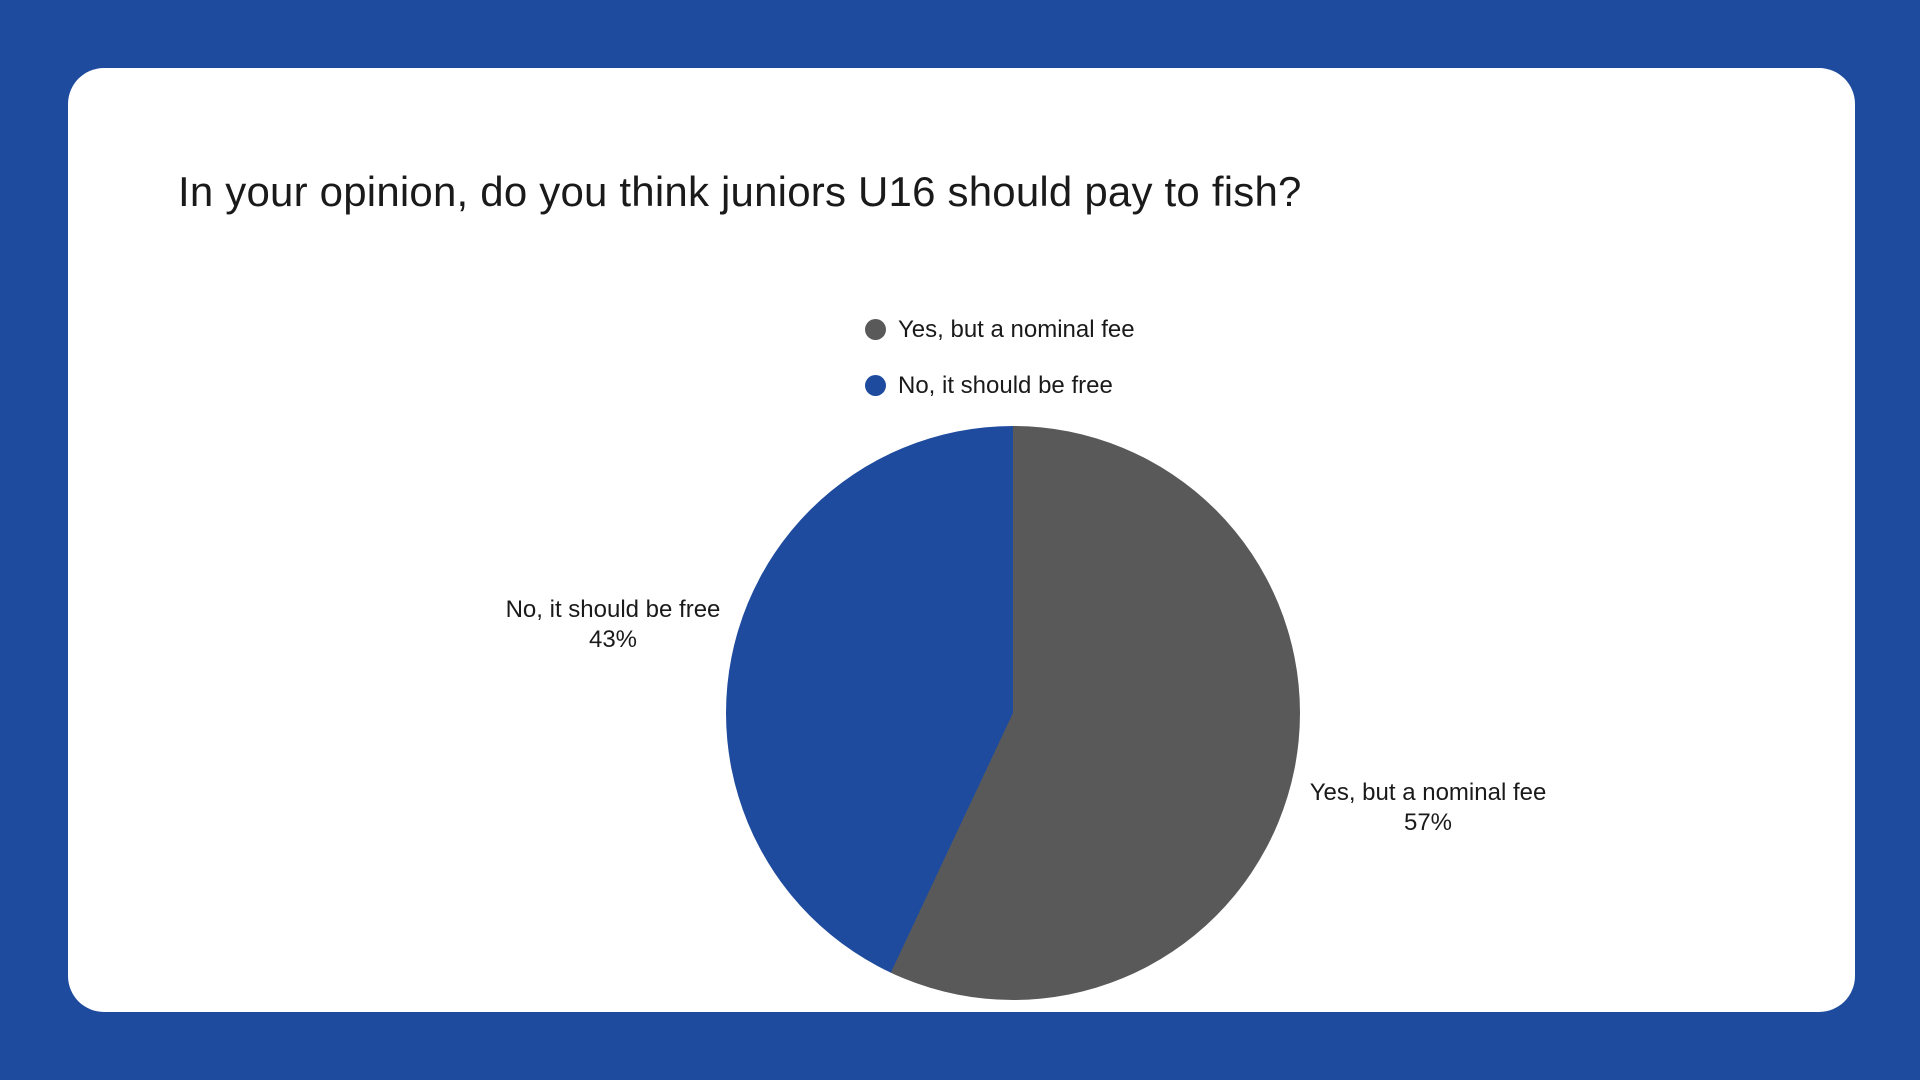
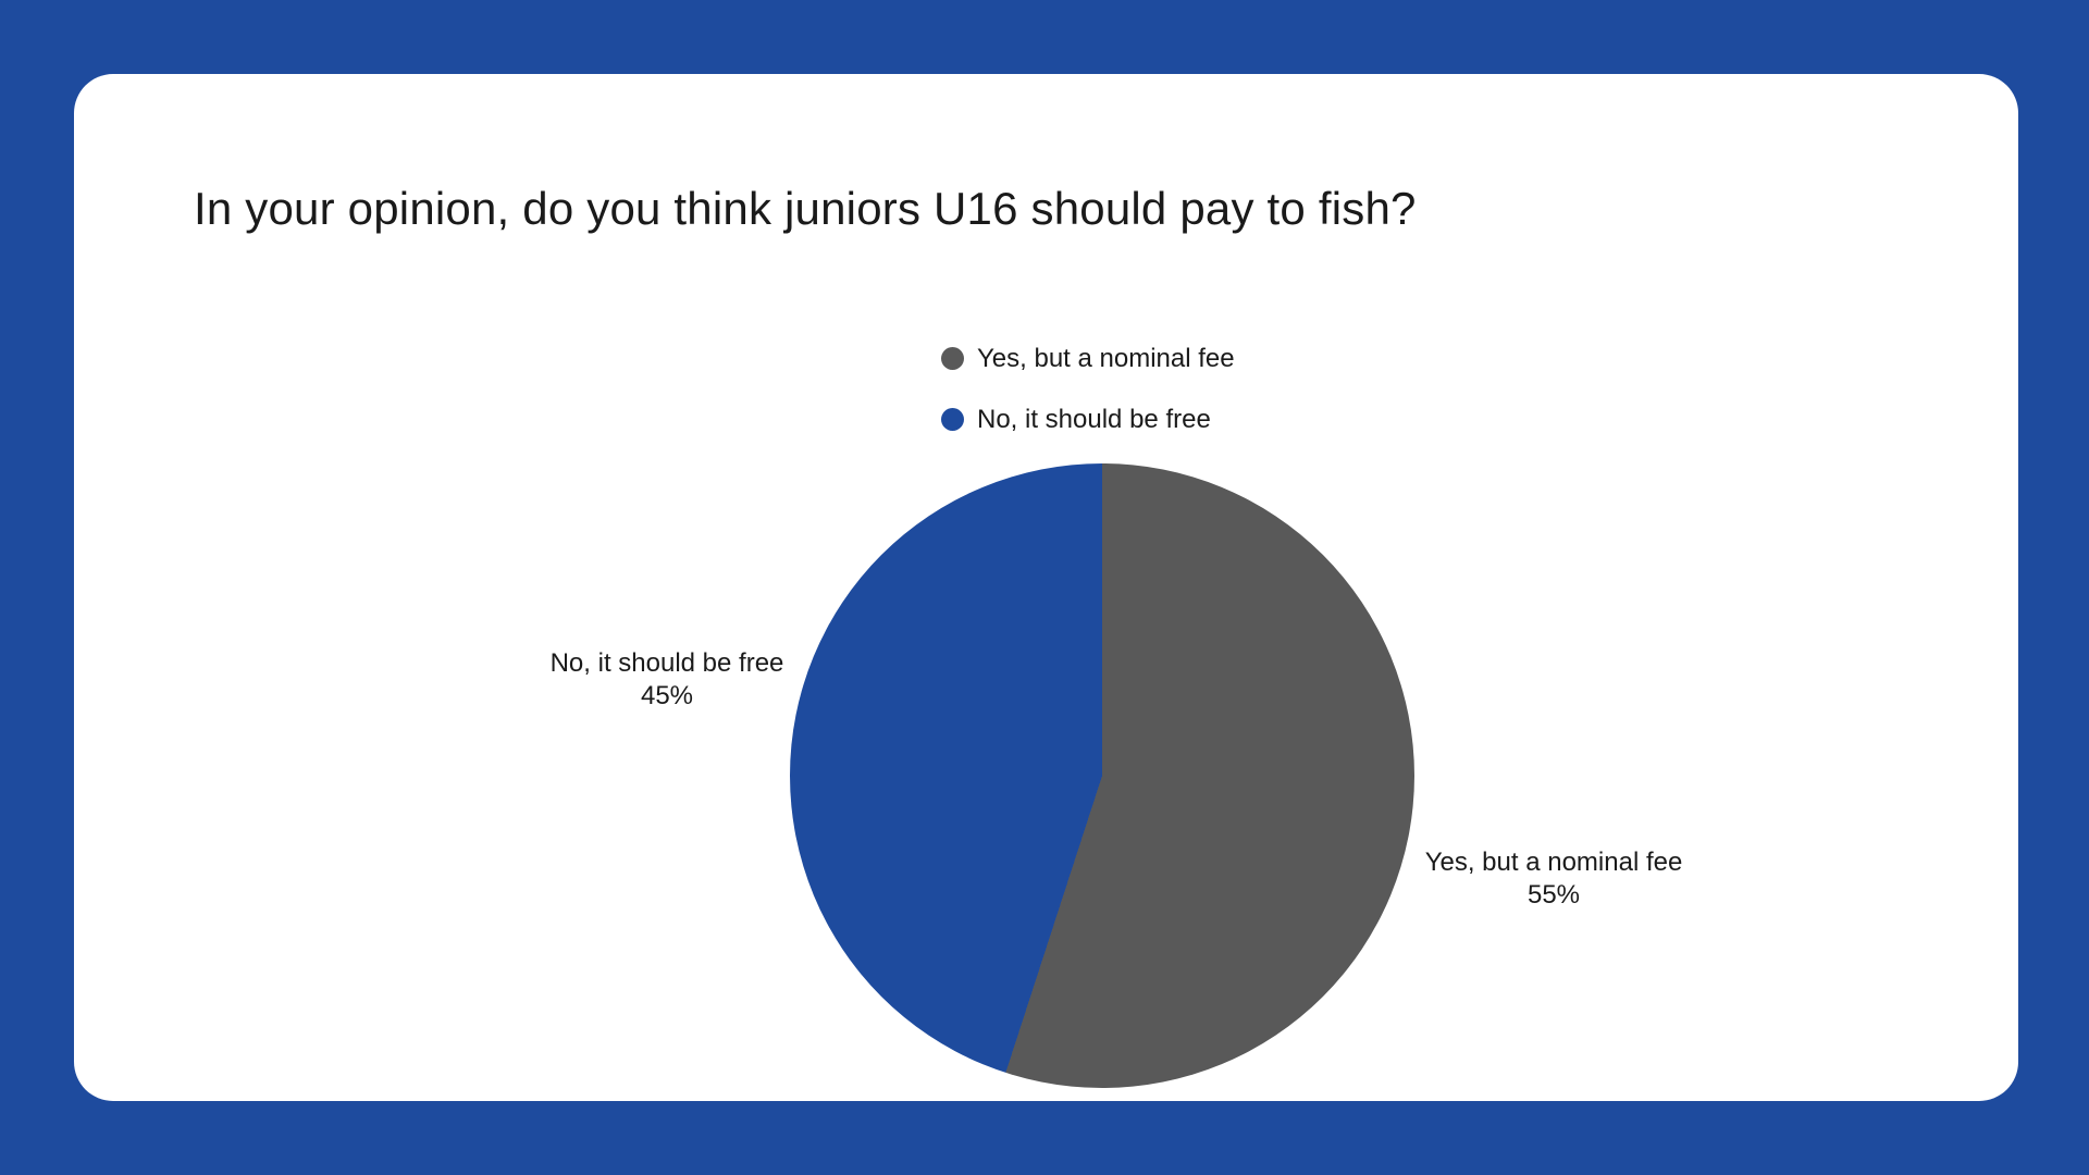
Yes, but a nominal fee: 57% -> 55%
No, it should be free: 43% -> 45%
